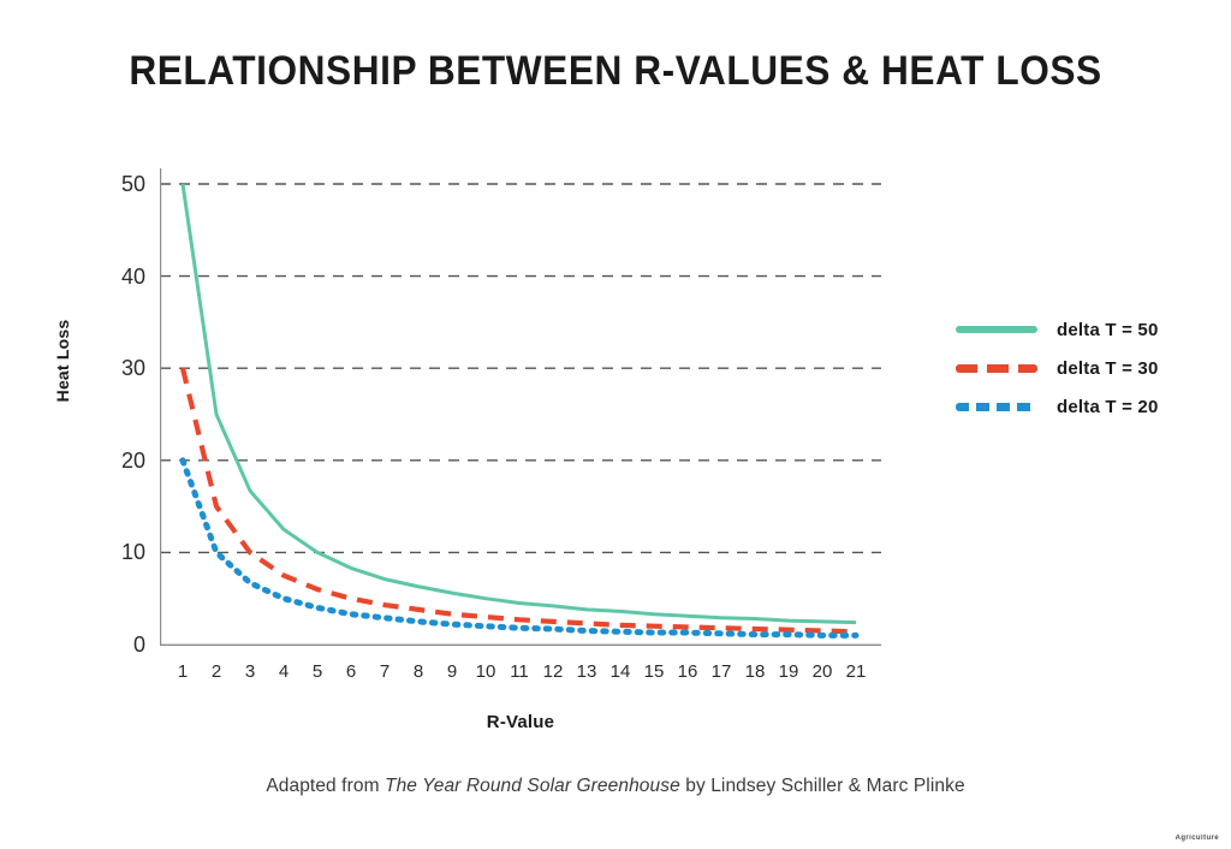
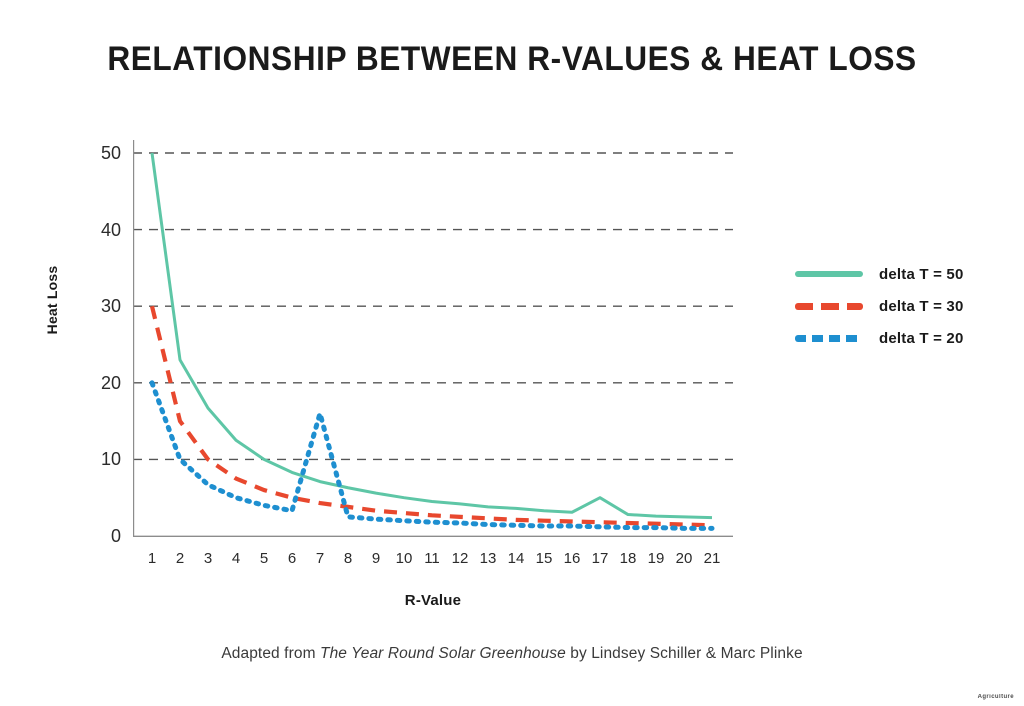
delta T = 50/2: 25 -> 23
delta T = 20/7: 3 -> 16
delta T = 50/17: 3 -> 5
